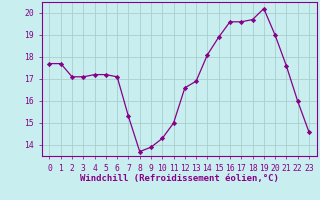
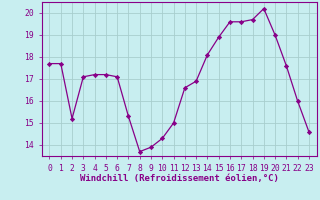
2: 17.1 -> 15.2
